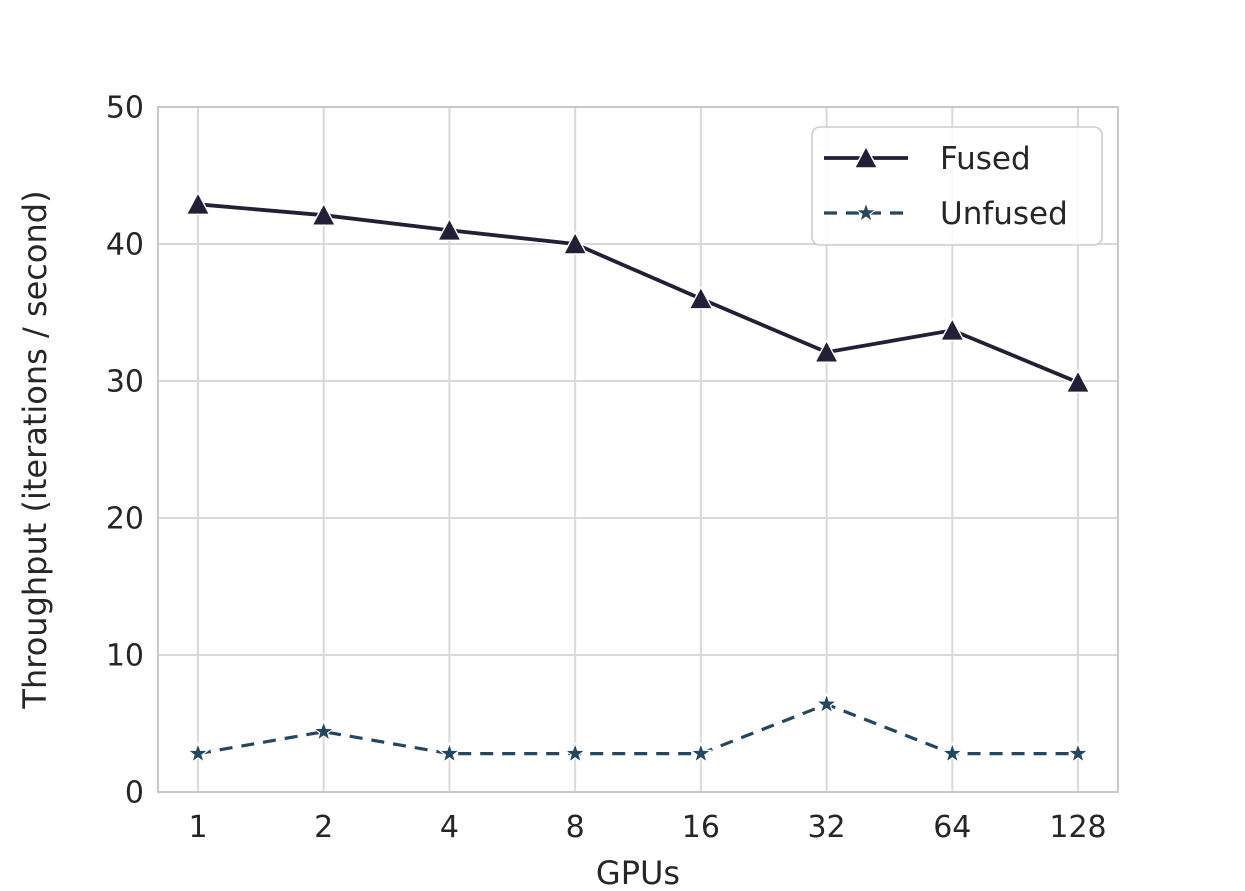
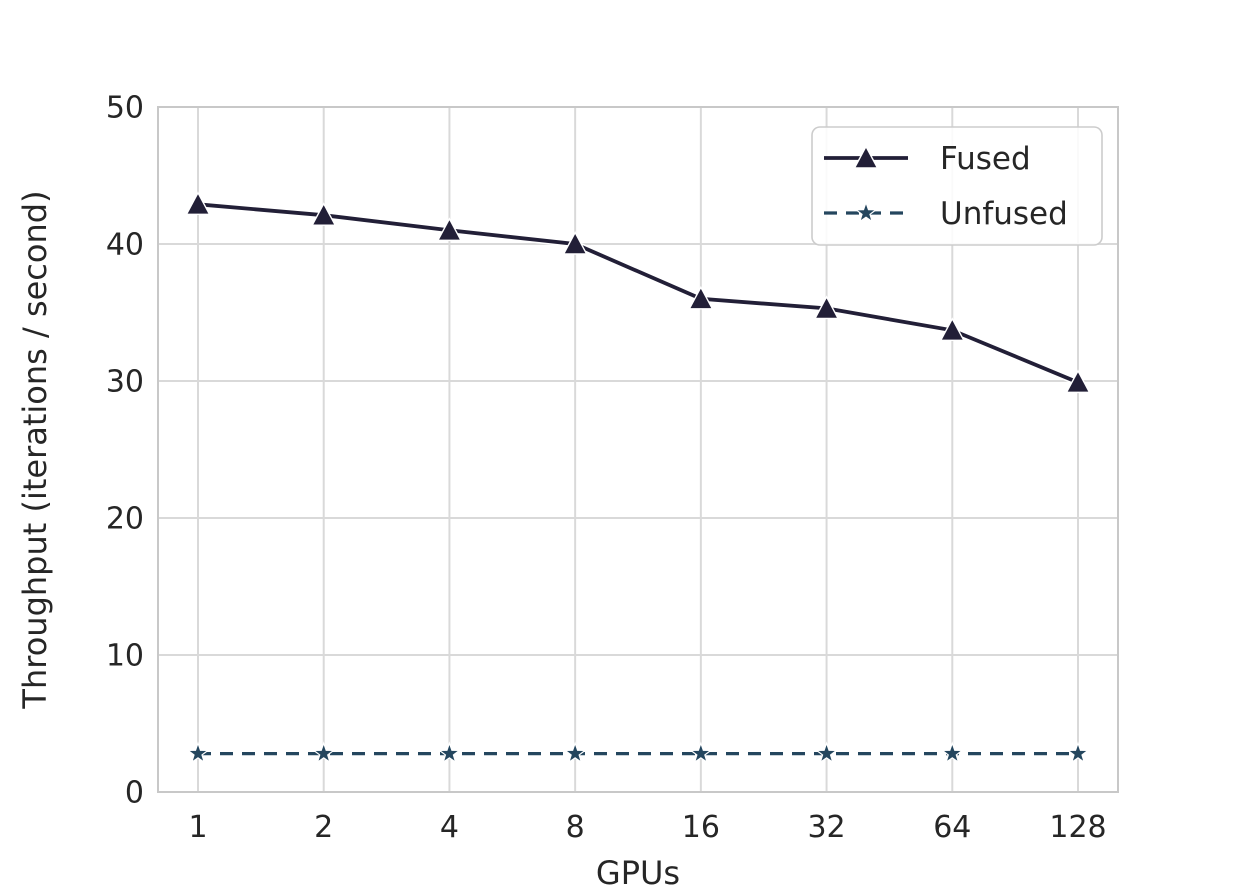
Unfused/2: 4.4 -> 2.8
Fused/32: 32.1 -> 35.3
Unfused/32: 6.4 -> 2.8
